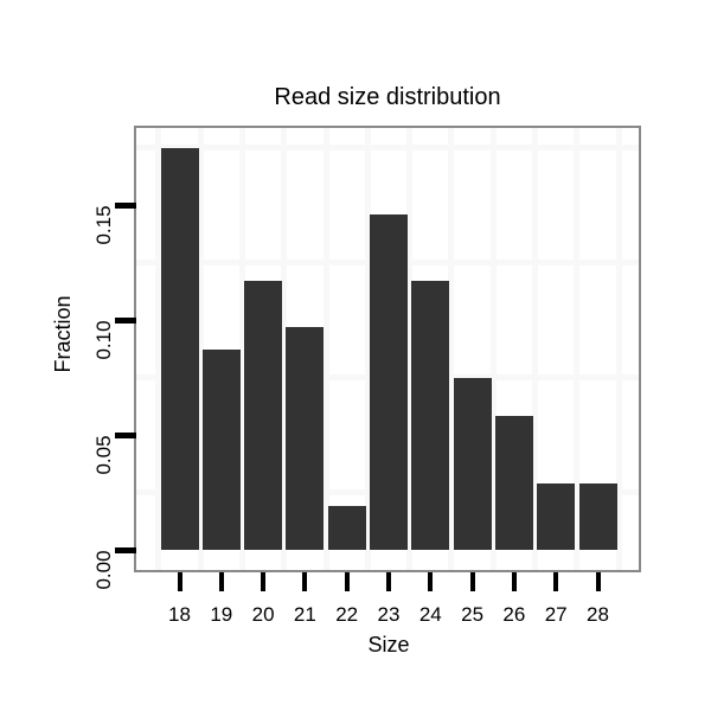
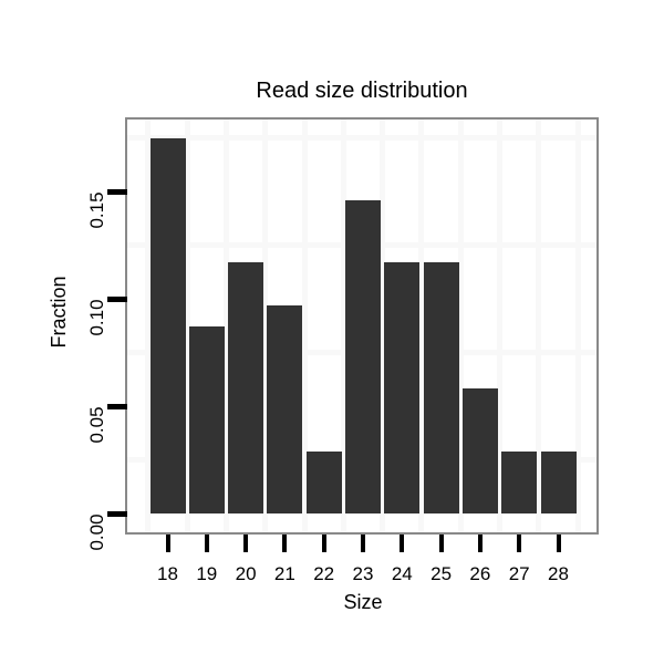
22: 0.019 -> 0.029
25: 0.075 -> 0.117
